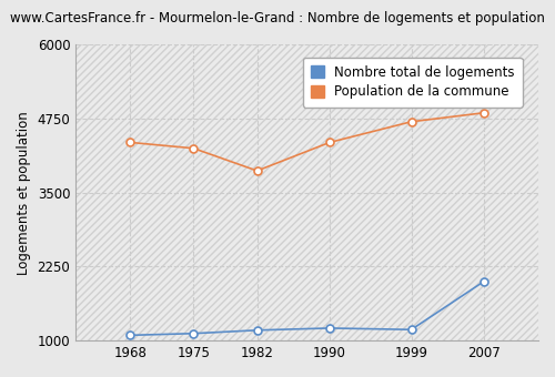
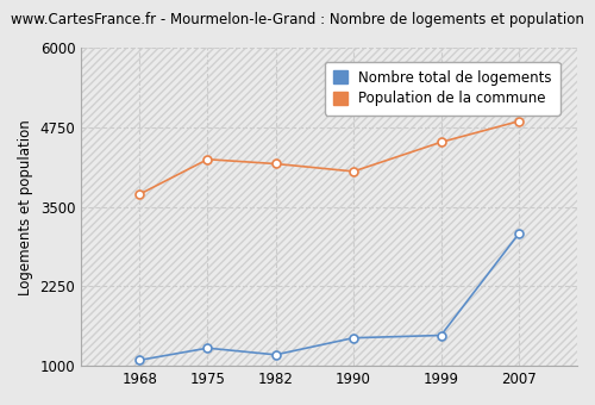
Population de la commune/1968: 4350 -> 3700
Nombre total de logements/1975: 1120 -> 1280
Population de la commune/1982: 3870 -> 4180
Nombre total de logements/1990: 1210 -> 1440
Population de la commune/1990: 4350 -> 4060
Nombre total de logements/1999: 1180 -> 1480
Population de la commune/1999: 4700 -> 4520
Nombre total de logements/2007: 2000 -> 3080
